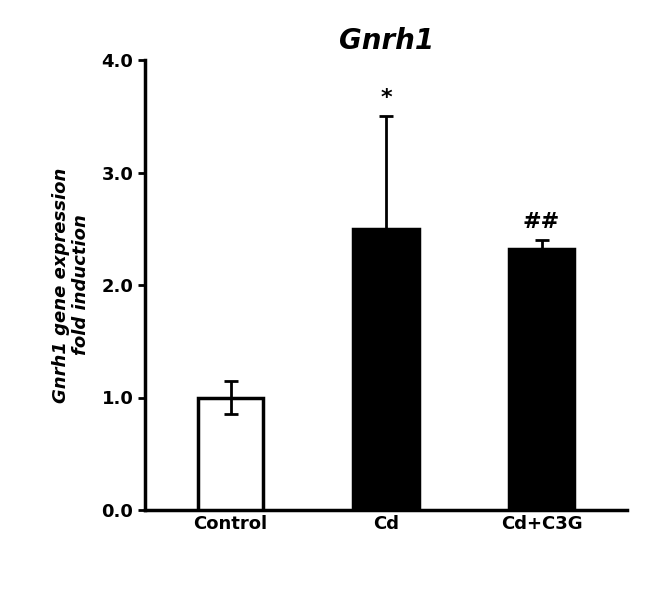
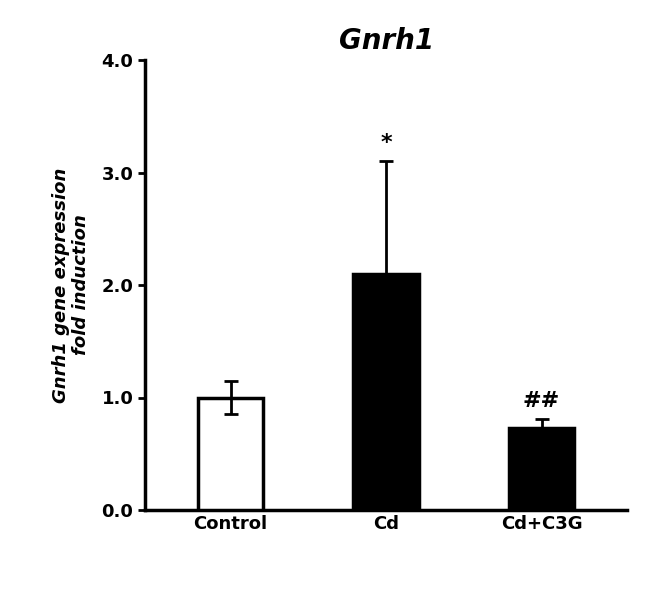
Cd: 2.50 -> 2.10
Cd+C3G: 2.32 -> 0.73
